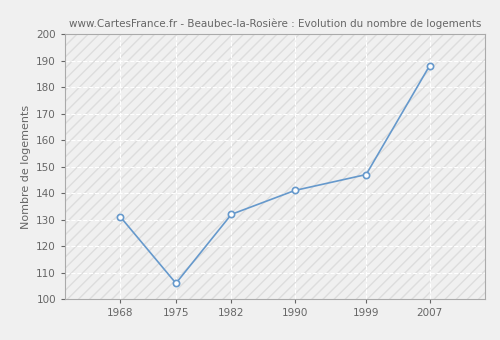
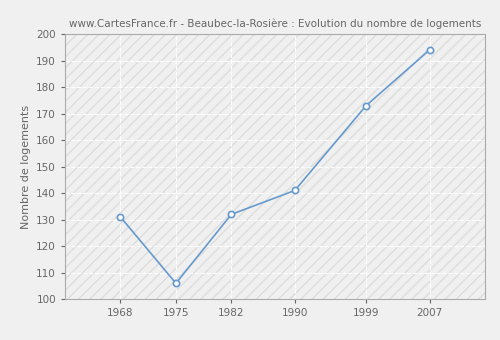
1999: 147 -> 173
2007: 188 -> 194
